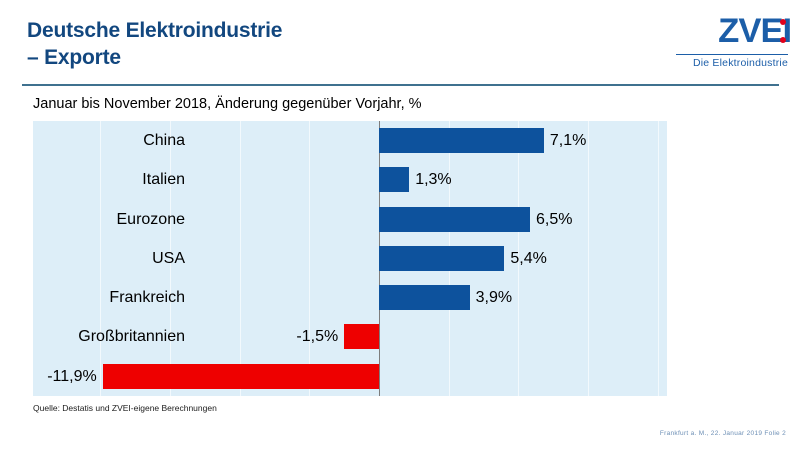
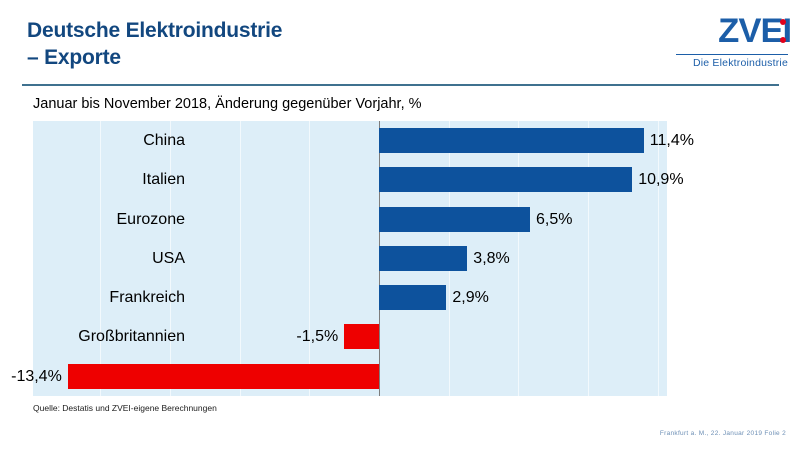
China: 7,1% -> 11,4%
Italien: 1,3% -> 10,9%
USA: 5,4% -> 3,8%
Frankreich: 3,9% -> 2,9%
Türkei: -11,9% -> -13,4%
